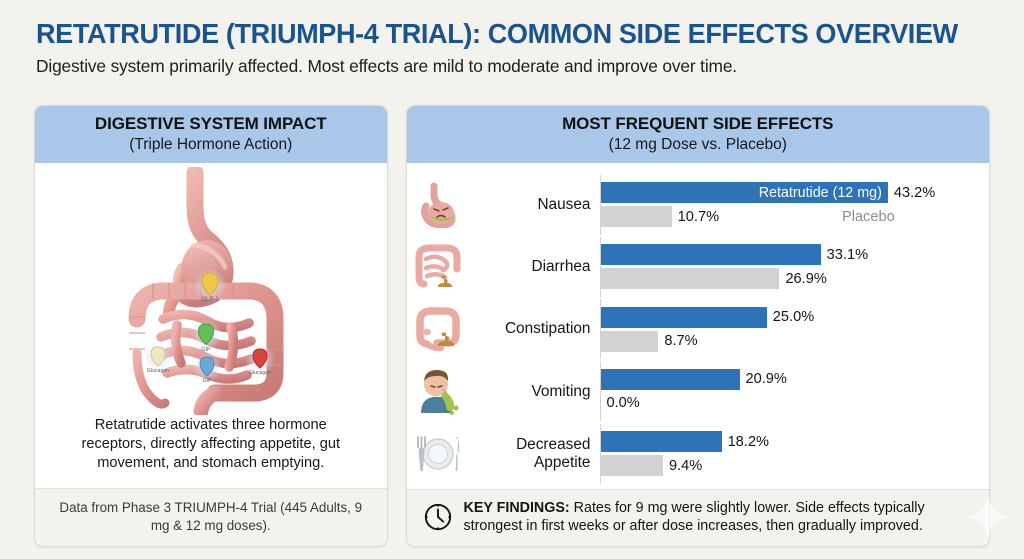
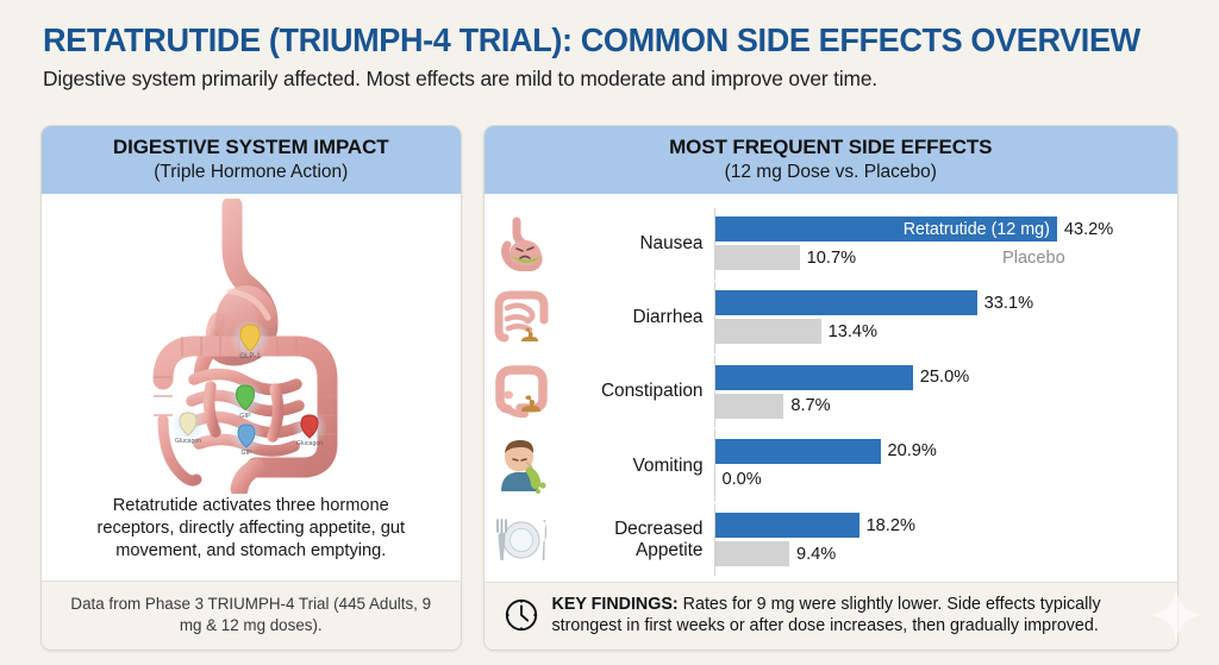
Placebo/Diarrhea: 26.9% -> 13.4%
